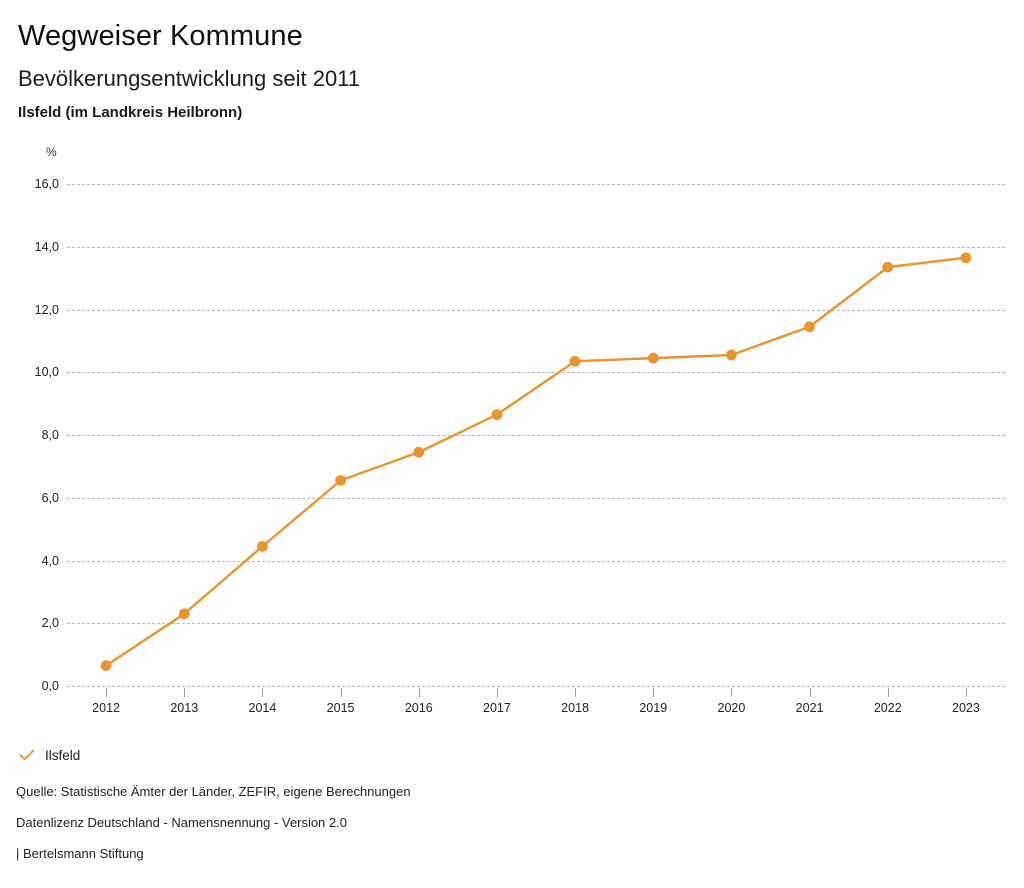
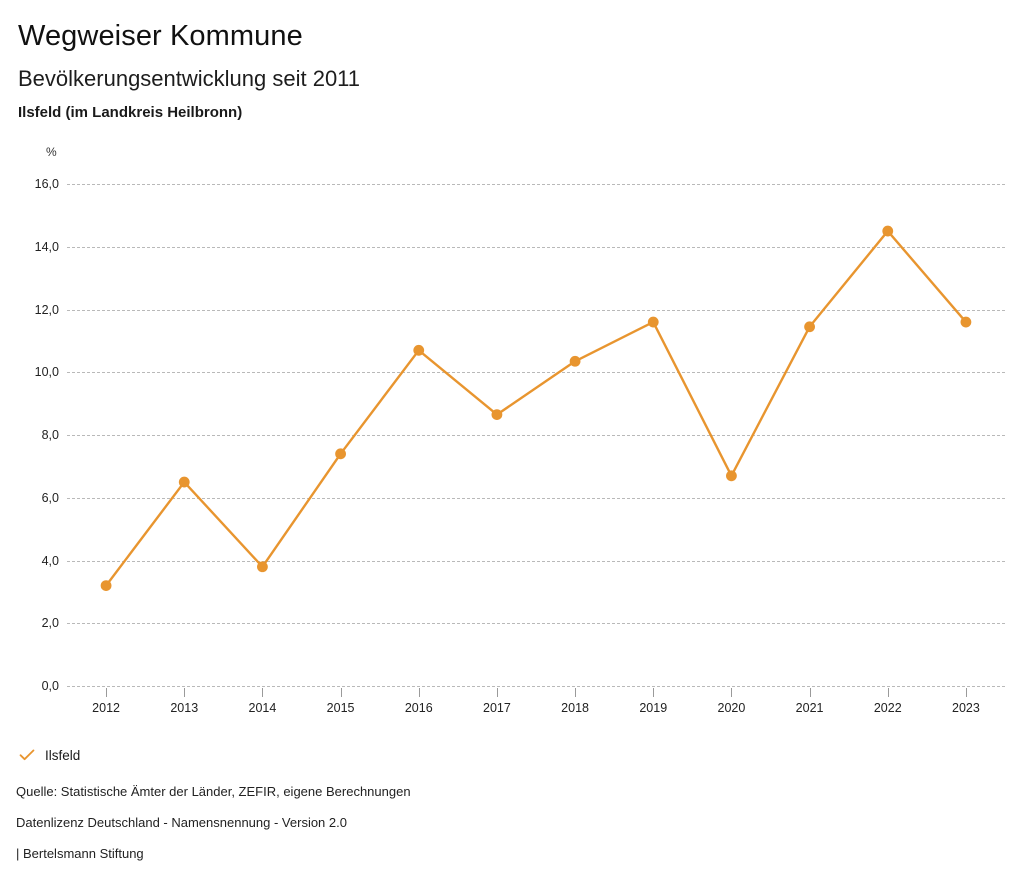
2012: 0,7 -> 3,2
2013: 2,3 -> 6,5
2014: 4,5 -> 3,8
2015: 6,5 -> 7,4
2016: 7,5 -> 10,7
2019: 10,4 -> 11,6
2020: 10,6 -> 6,7
2022: 13,3 -> 14,5
2023: 13,7 -> 11,6
